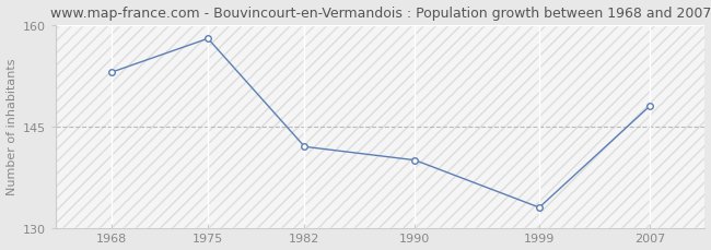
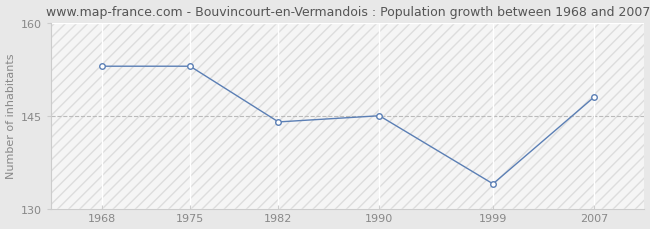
1975: 158 -> 153
1982: 142 -> 144
1990: 140 -> 145
1999: 133 -> 134
